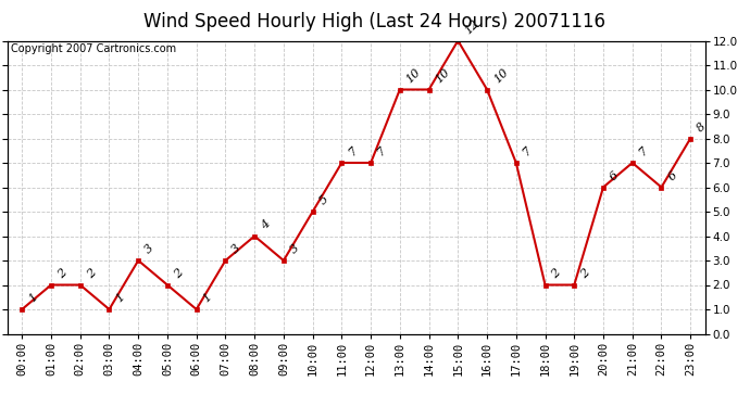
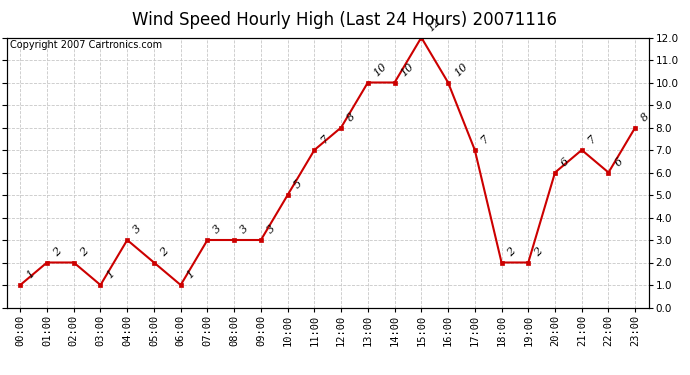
08:00: 4 -> 3
12:00: 7 -> 8
